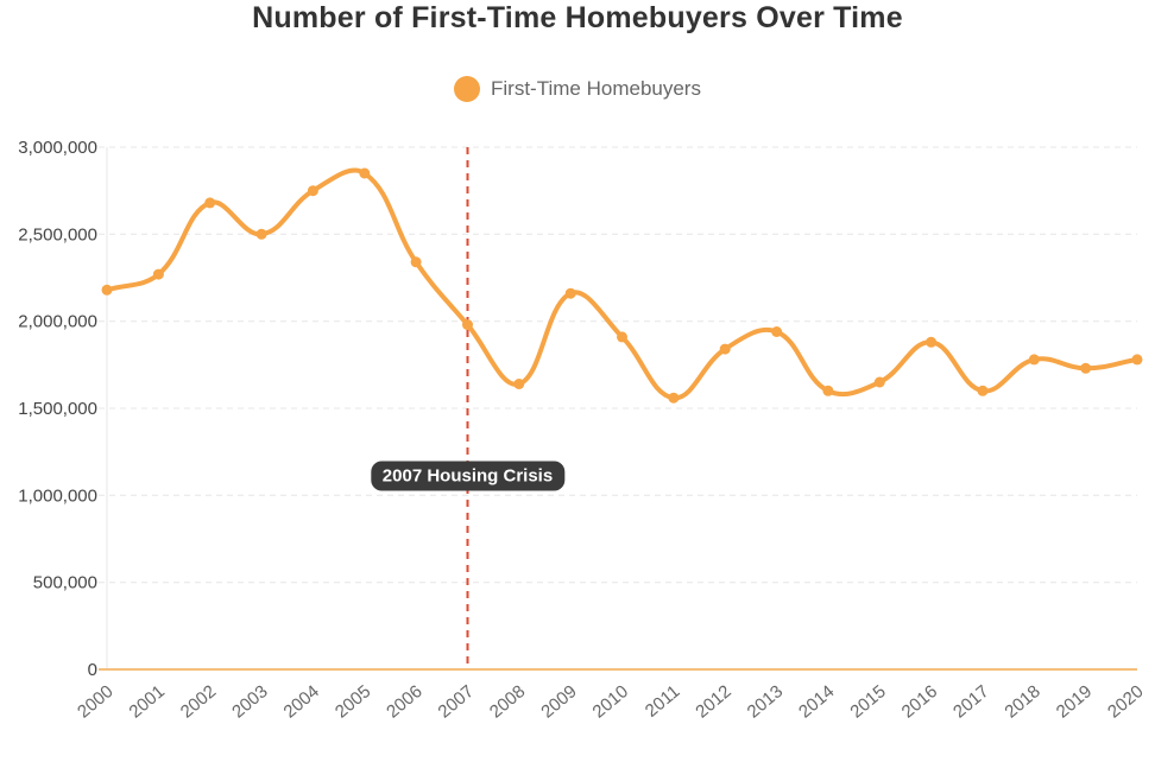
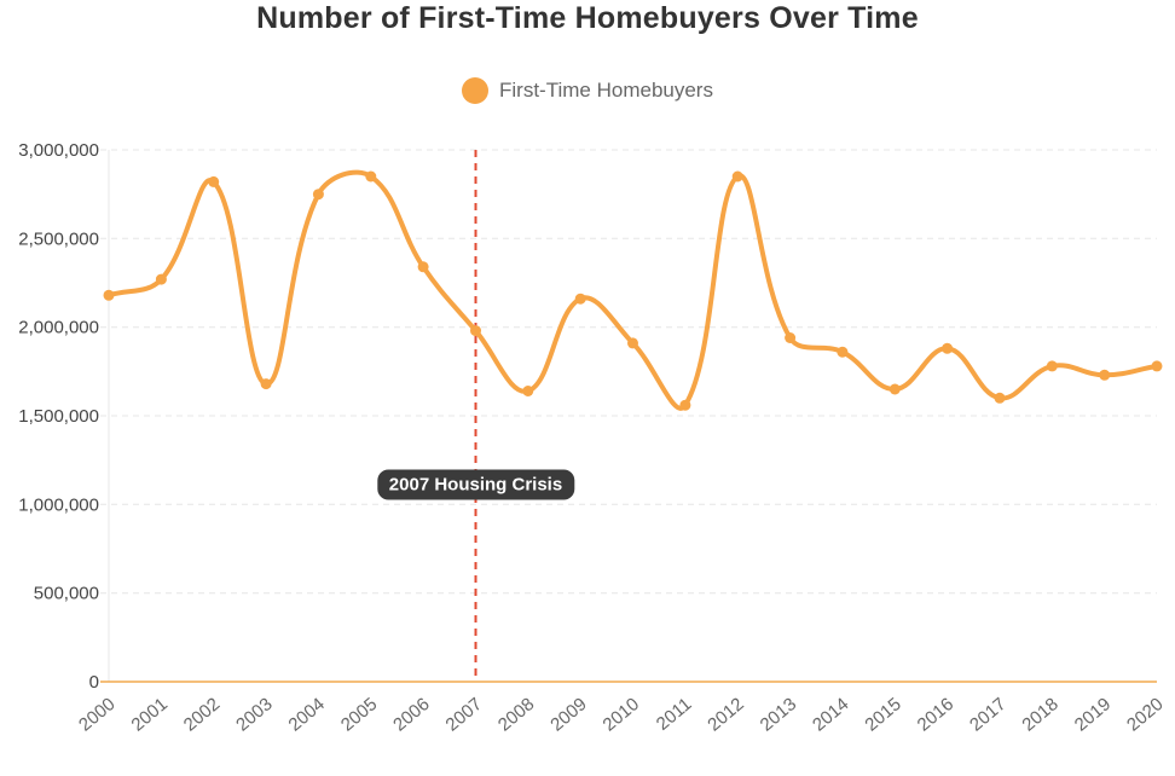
2002: 2680000 -> 2820000
2003: 2500000 -> 1680000
2012: 1840000 -> 2850000
2014: 1600000 -> 1860000
